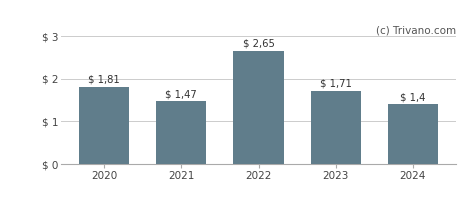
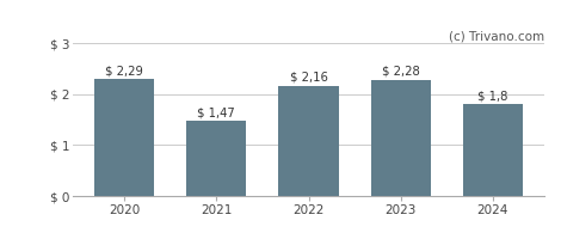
2020: 1,81 -> 2,29
2022: 2,65 -> 2,16
2023: 1,71 -> 2,28
2024: 1,4 -> 1,8
